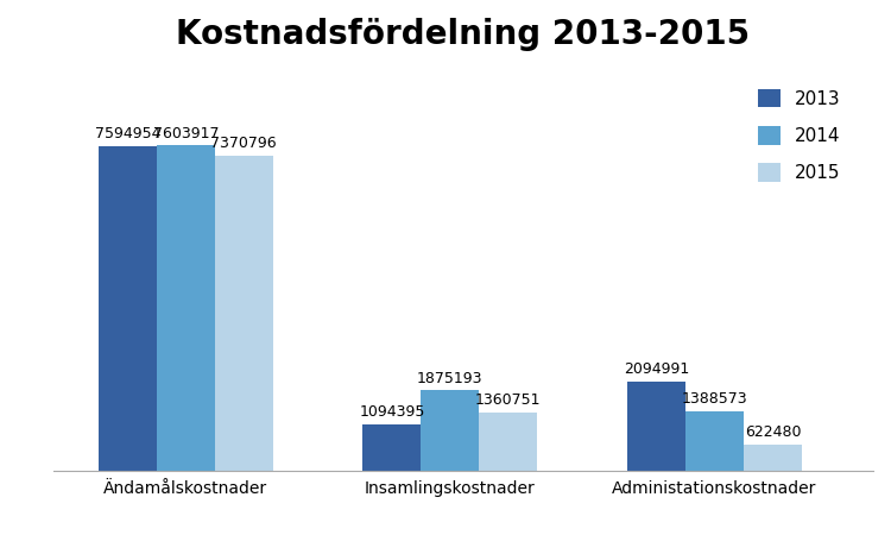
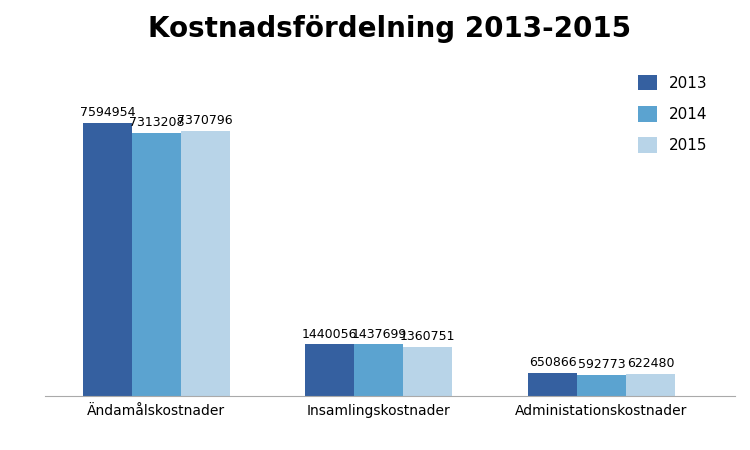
2014/Ändamålskostnader: 7603917 -> 7313208
2013/Insamlingskostnader: 1094395 -> 1440056
2014/Insamlingskostnader: 1875193 -> 1437699
2013/Administationskostnader: 2094991 -> 650866
2014/Administationskostnader: 1388573 -> 592773
